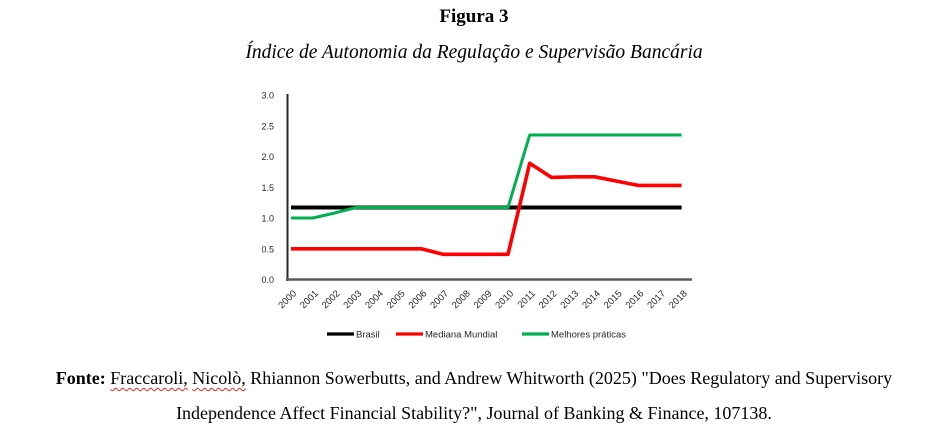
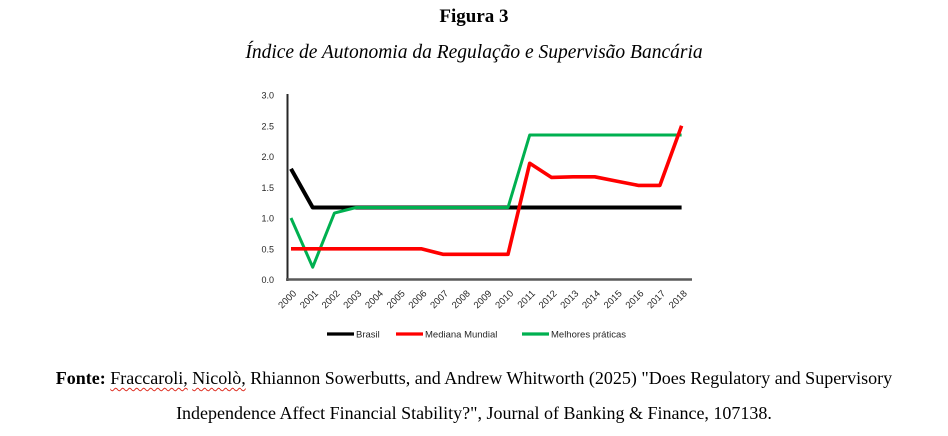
Brasil/2000: 1.2 -> 1.8
Melhores práticas/2001: 1.0 -> 0.2
Mediana Mundial/2018: 1.5 -> 2.5
